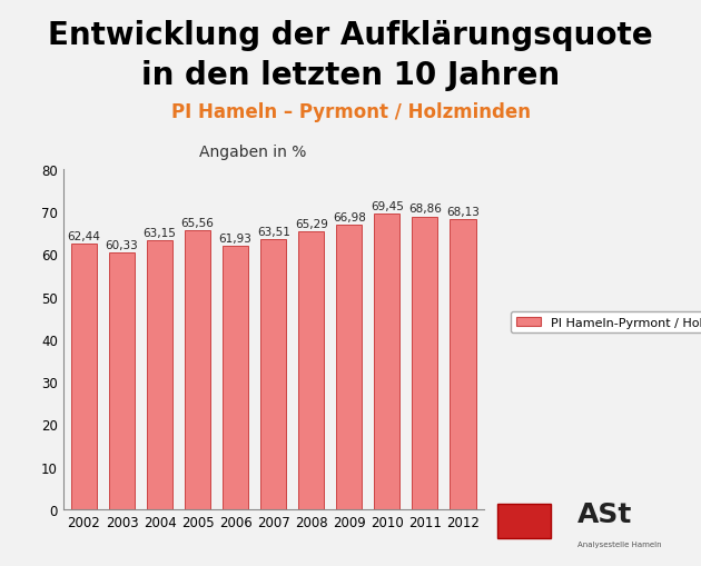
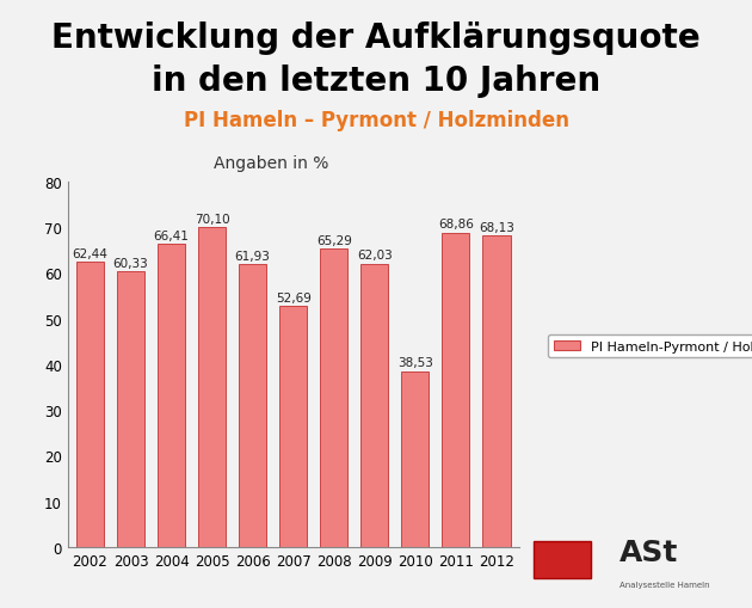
2004: 63,15 -> 66,41
2005: 65,56 -> 70,10
2007: 63,51 -> 52,69
2009: 66,98 -> 62,03
2010: 69,45 -> 38,53
